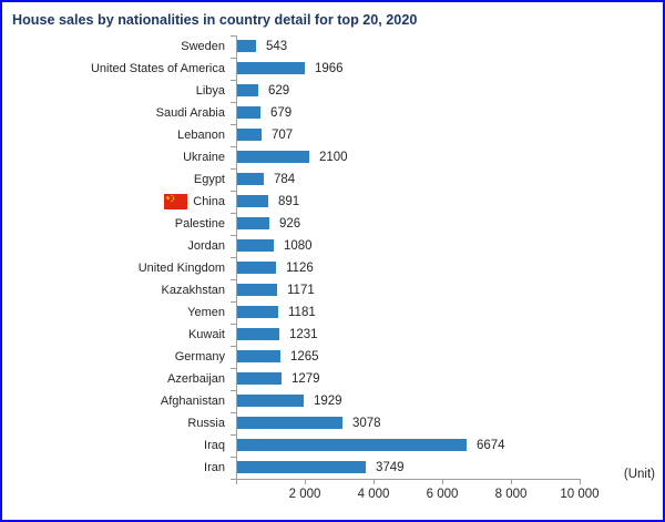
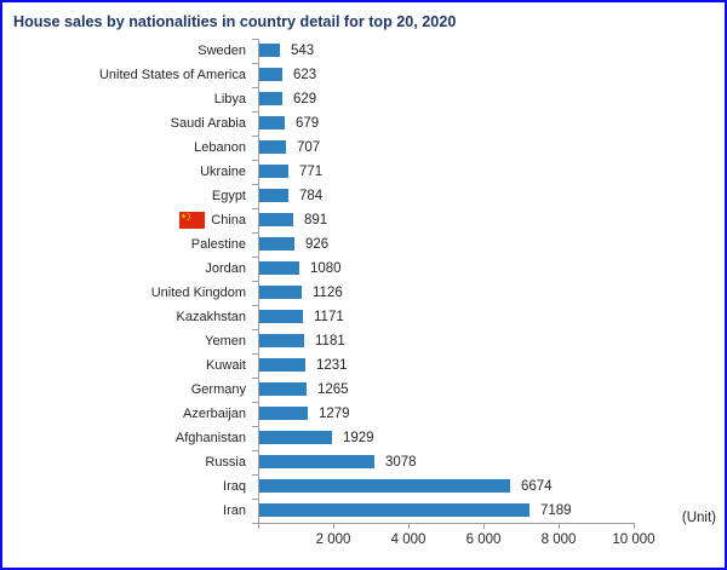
United States of America: 1966 -> 623
Ukraine: 2100 -> 771
Iran: 3749 -> 7189
